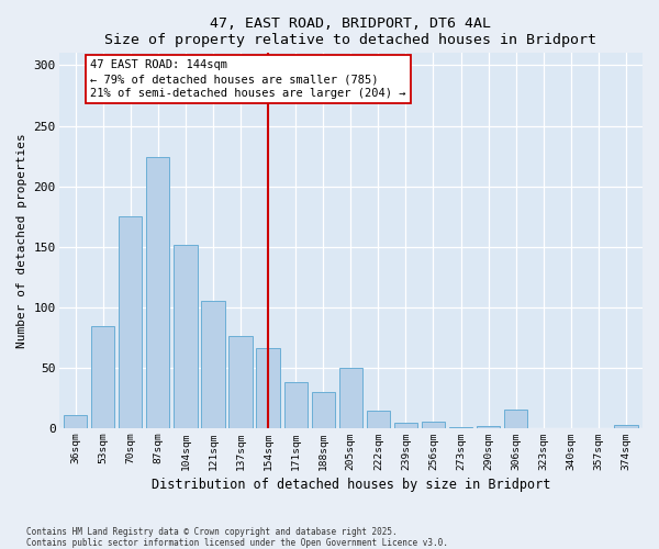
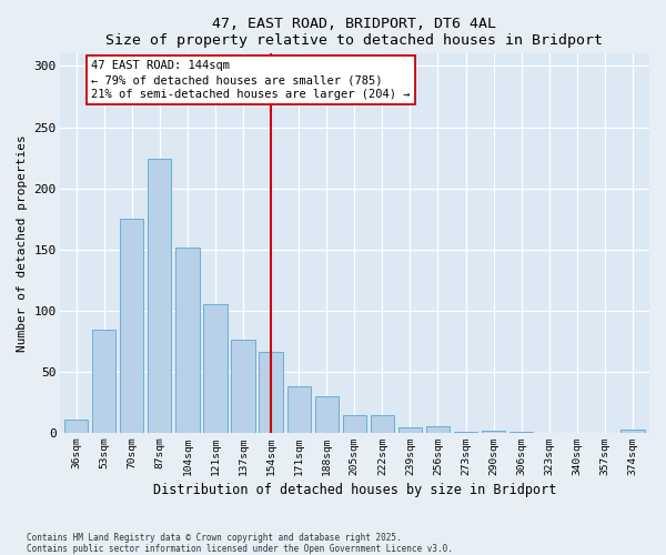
205sqm: 50 -> 15
306sqm: 16 -> 1
